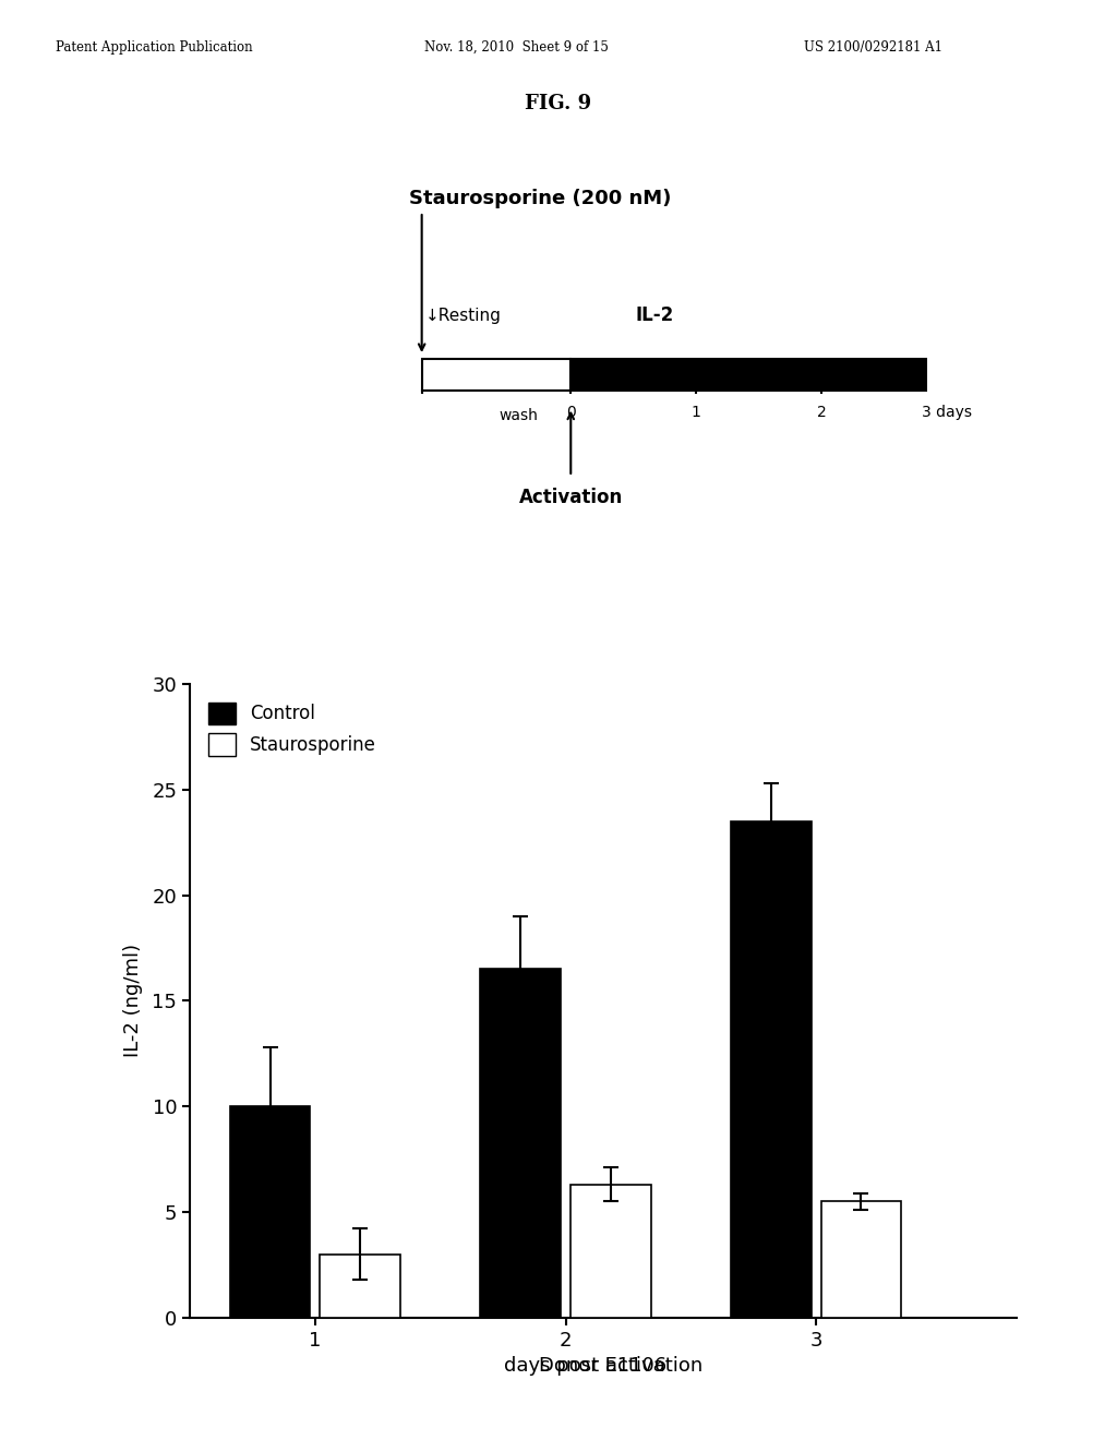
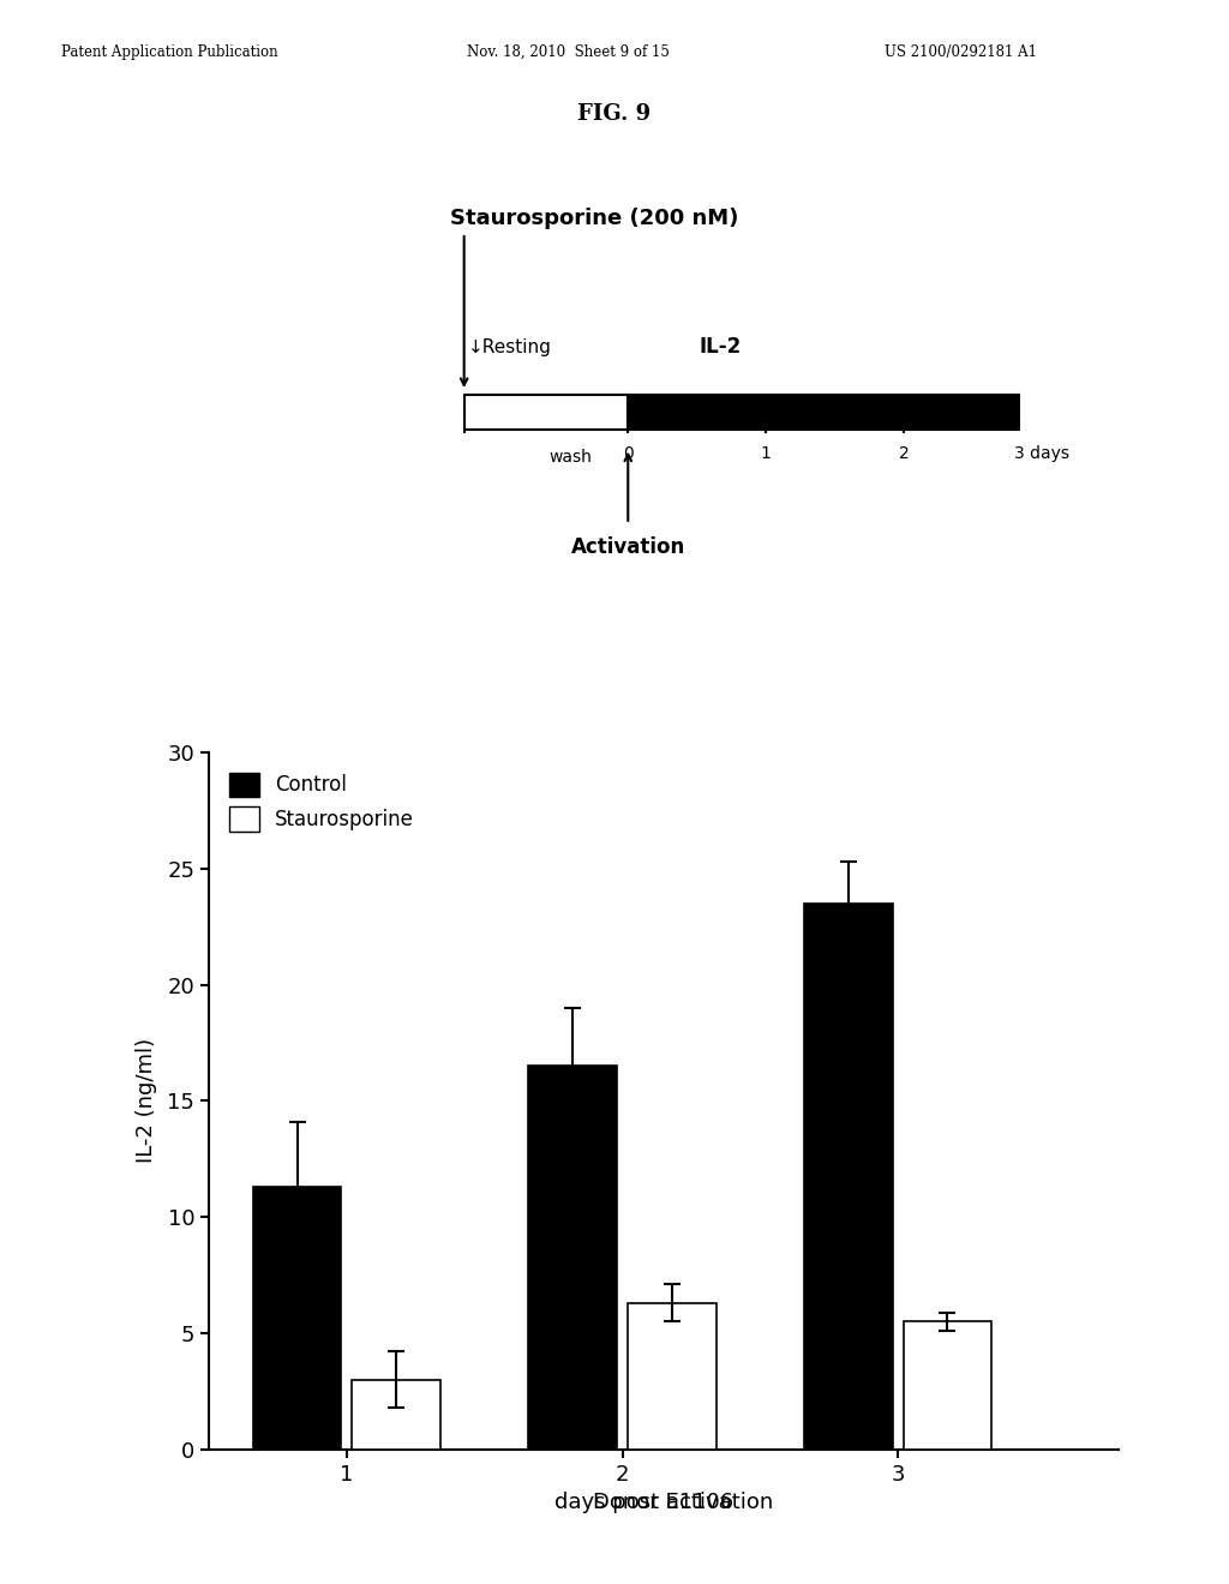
Control/1: 10.0 -> 11.3
